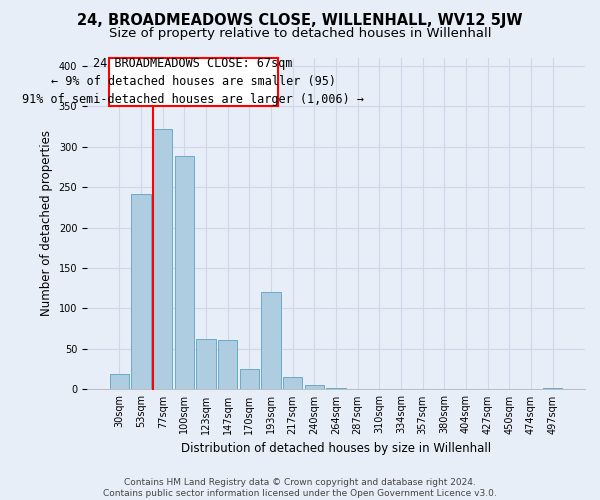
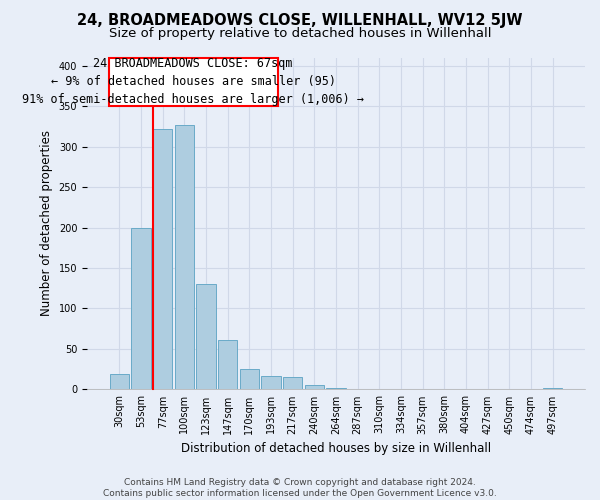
53sqm: 242 -> 199
100sqm: 288 -> 327
123sqm: 62 -> 130
193sqm: 120 -> 17
